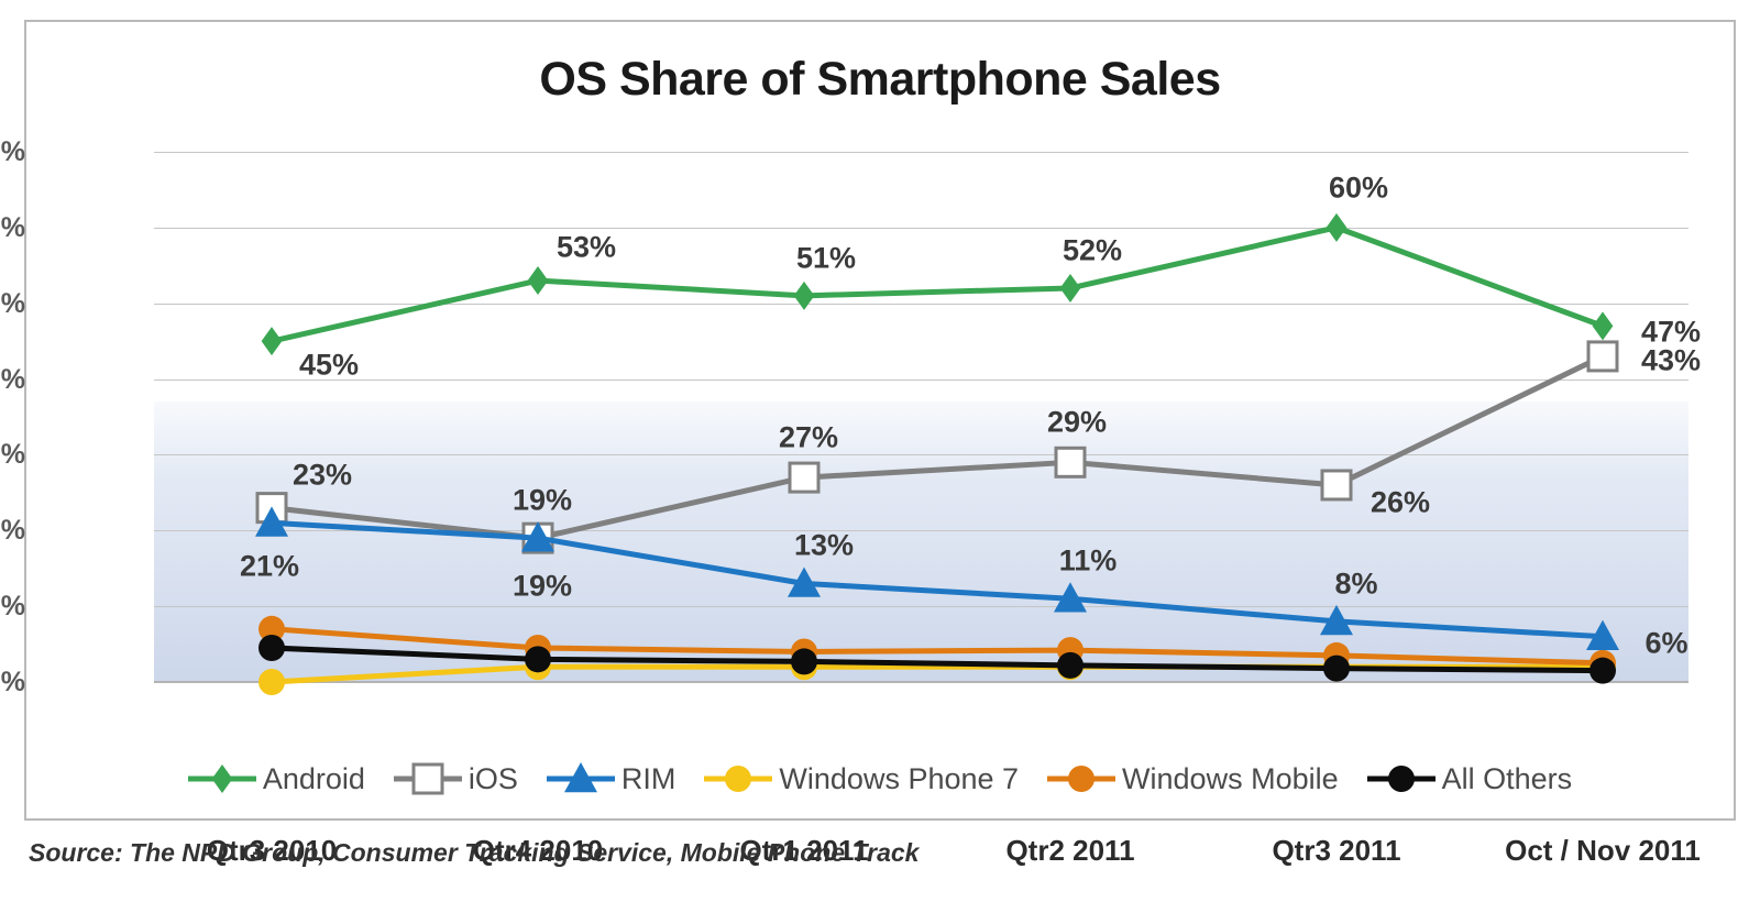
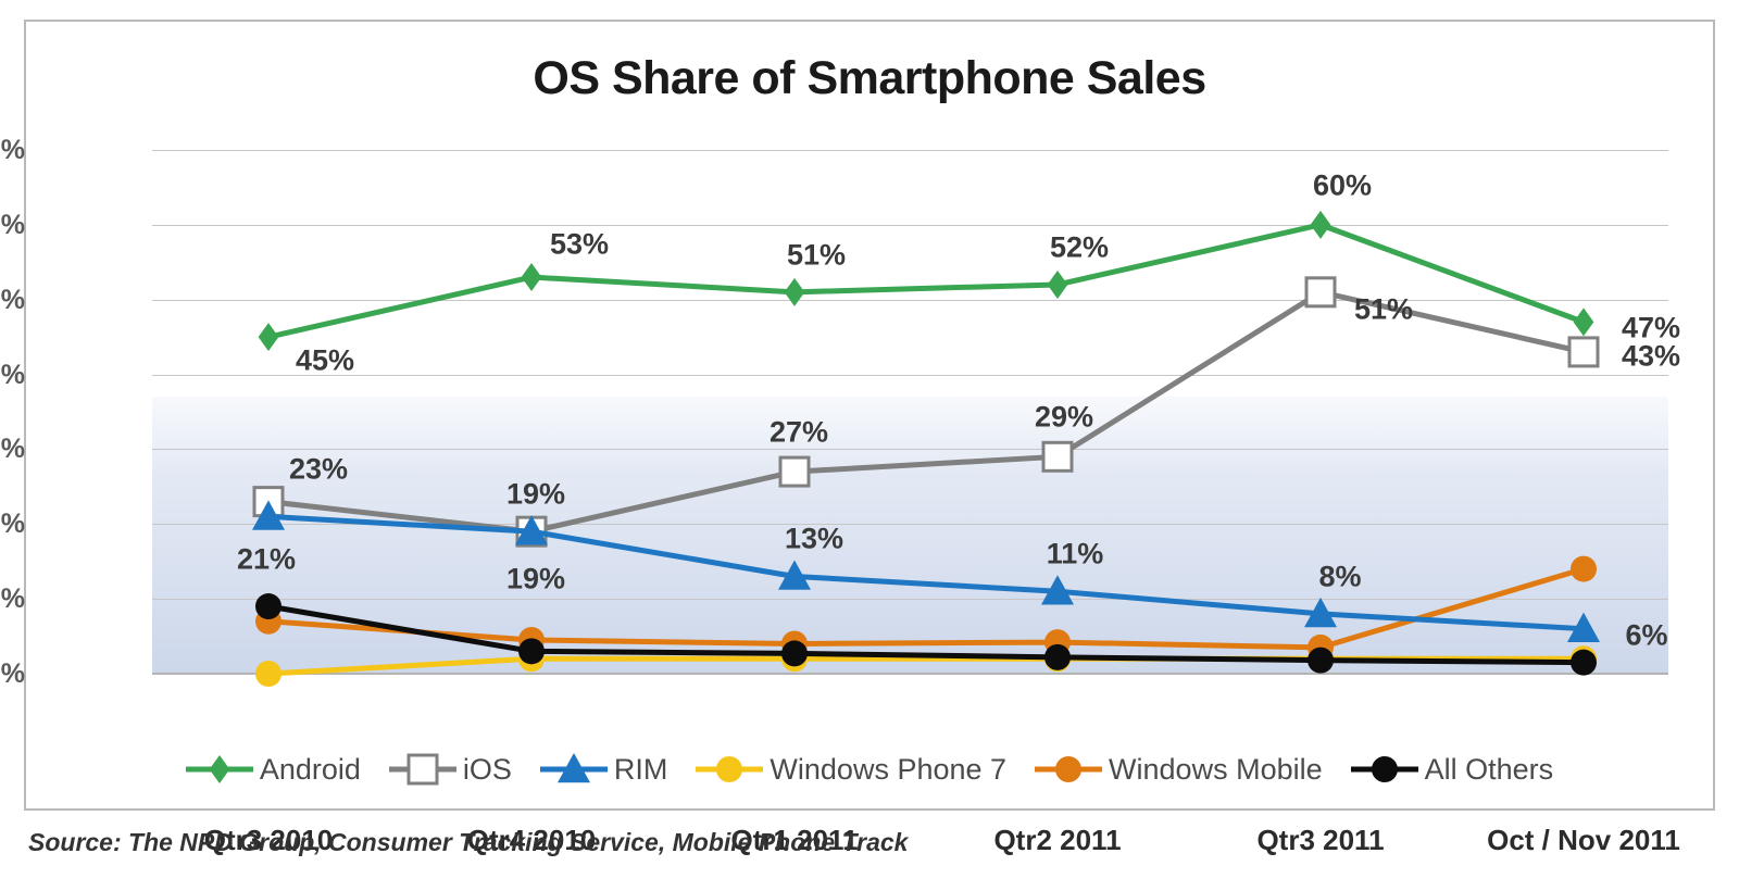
All Others/Qtr3 2010: 4% -> 9%
iOS/Qtr3 2011: 26% -> 51%
Windows Mobile/Oct / Nov 2011: 2% -> 14%
